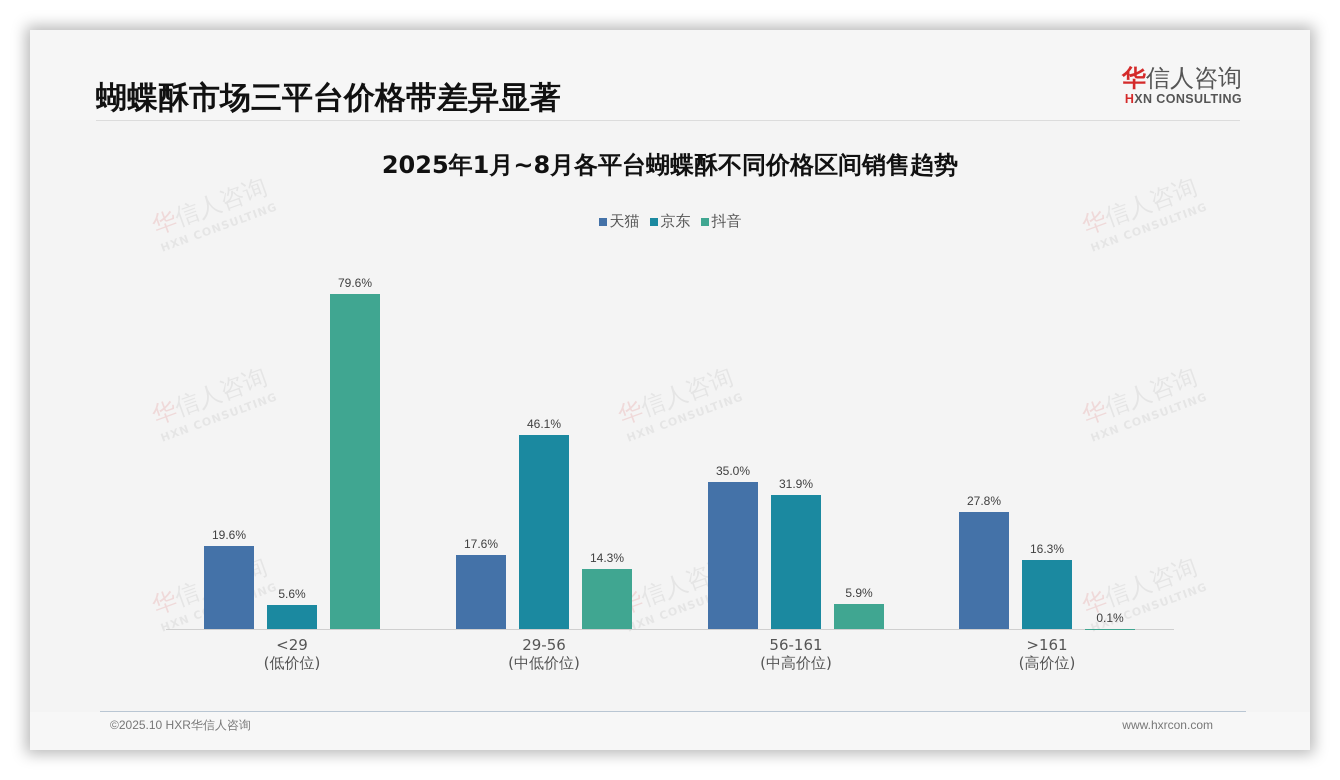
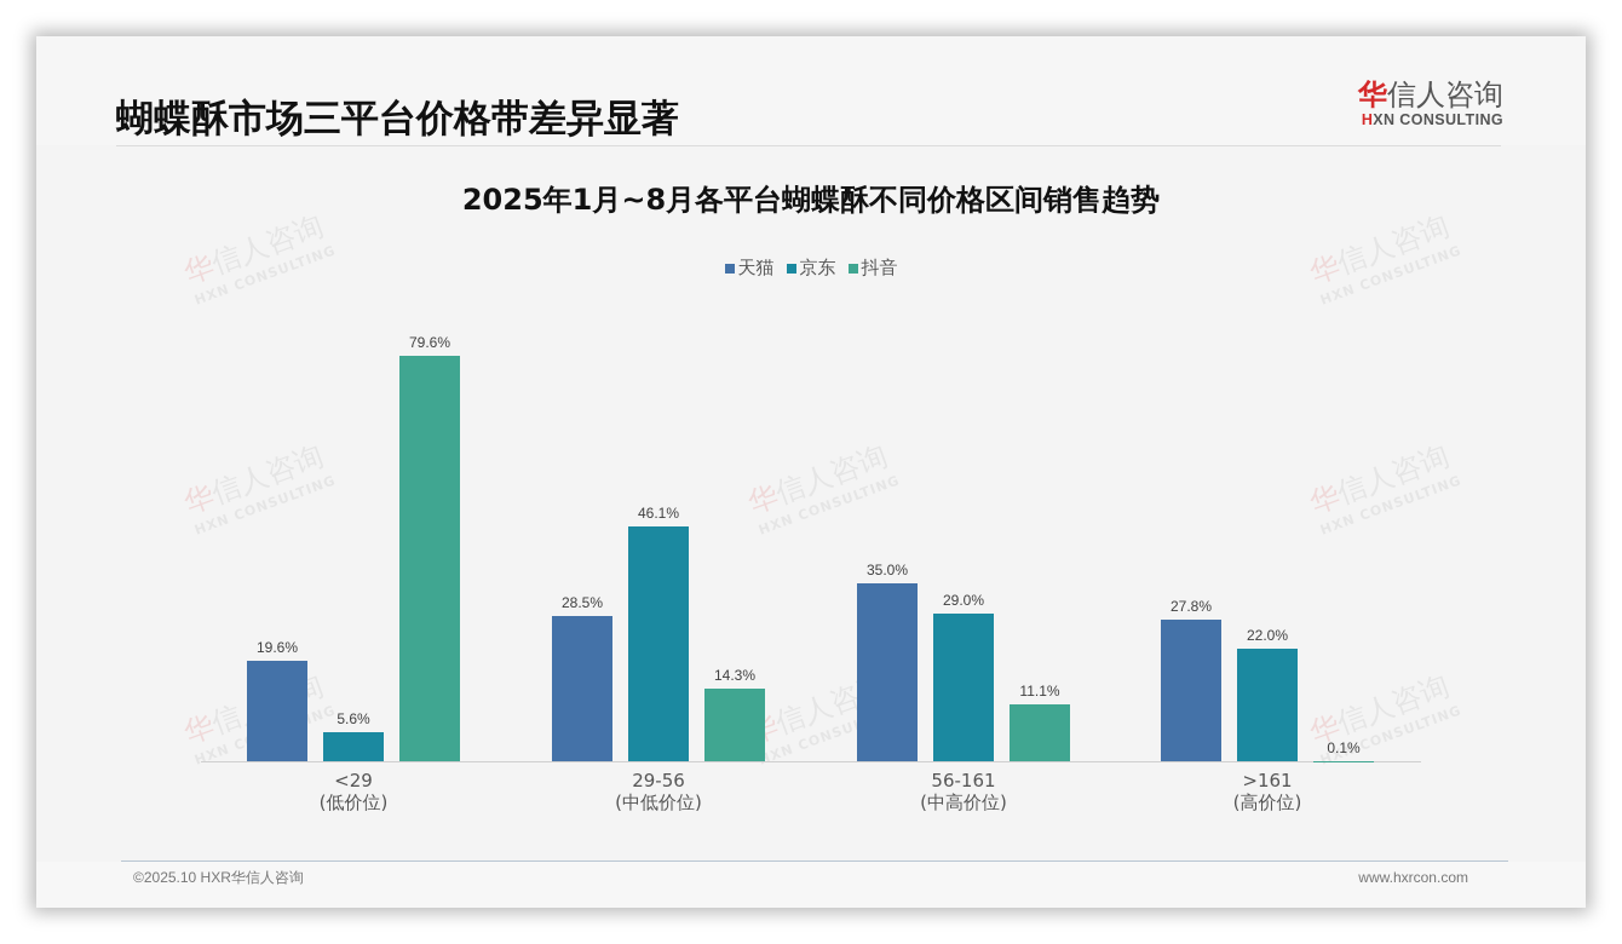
天猫/29-56: 17.6% -> 28.5%
京东/56-161: 31.9% -> 29.0%
抖音/56-161: 5.9% -> 11.1%
京东/>161: 16.3% -> 22.0%
